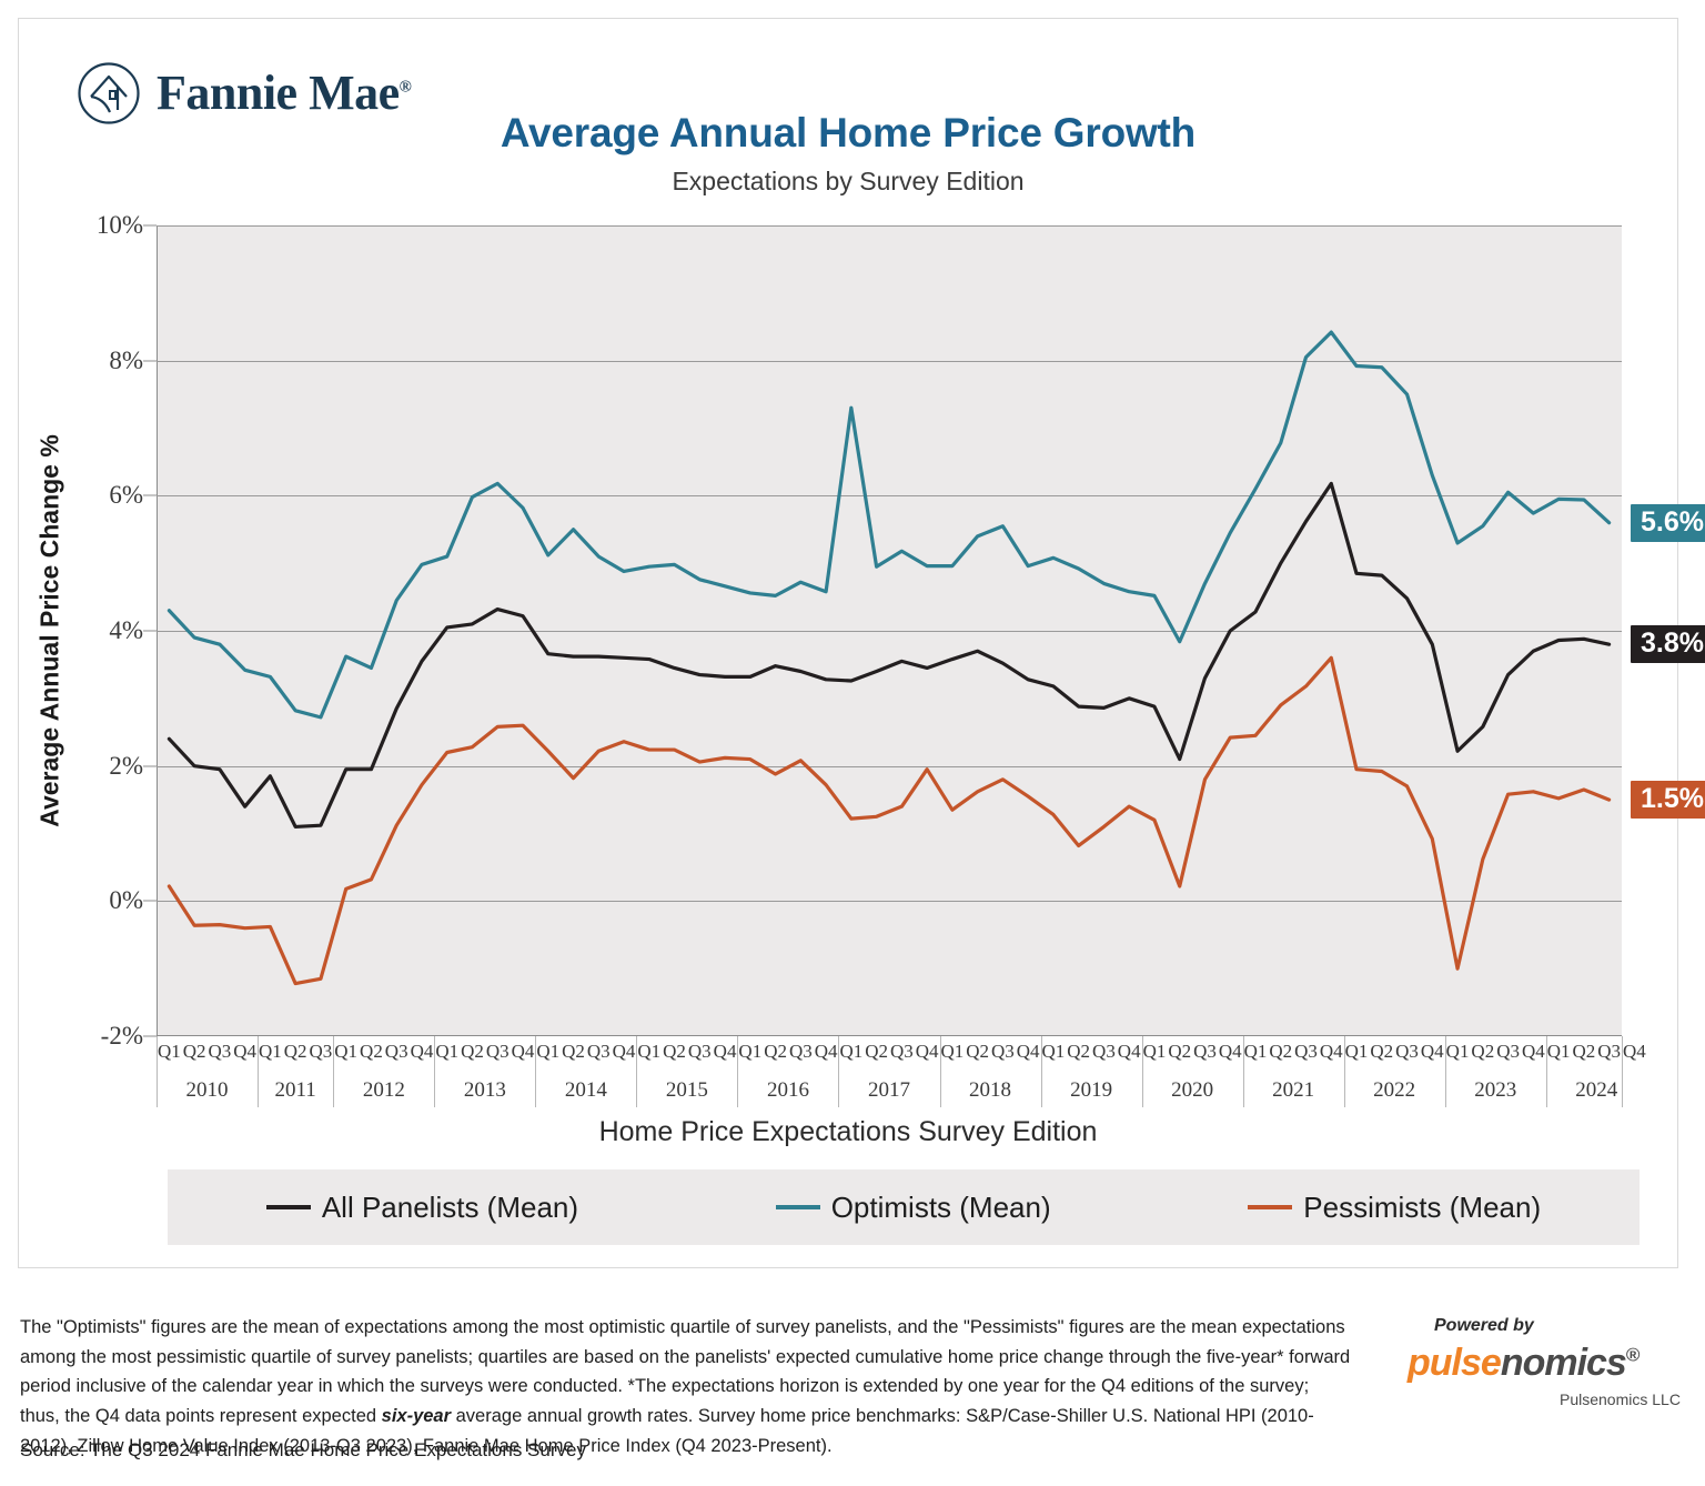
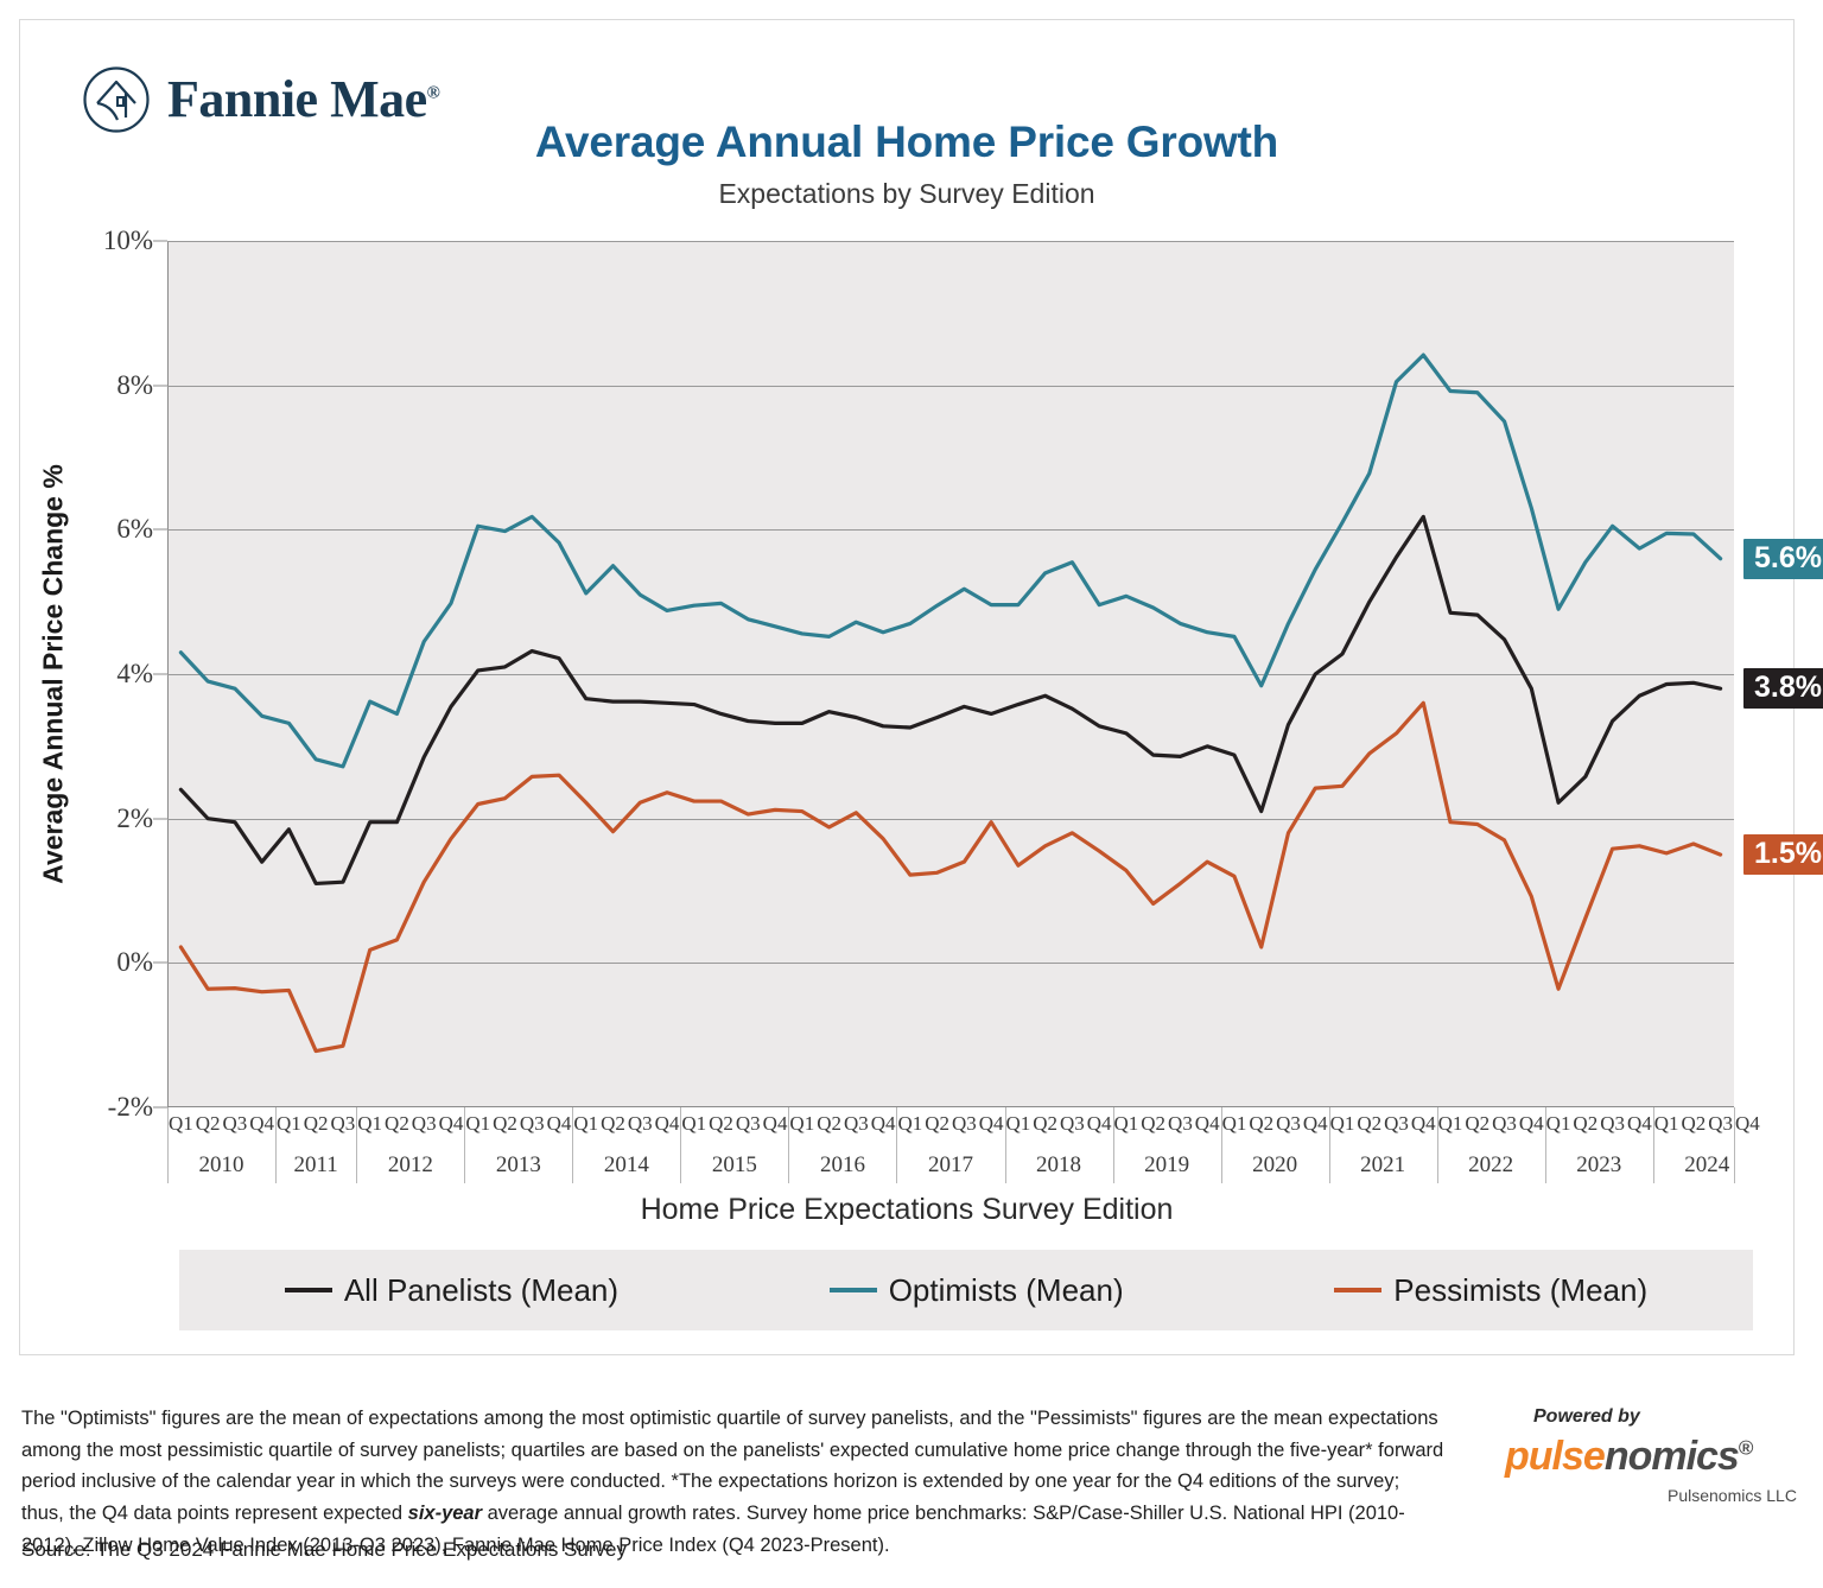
Optimists (Mean)/2013 Q1: 5.1% -> 6.0%
Optimists (Mean)/2017 Q1: 7.3% -> 4.7%
Optimists (Mean)/2023 Q1: 5.3% -> 4.9%
Pessimists (Mean)/2023 Q1: -1.0% -> -0.4%
